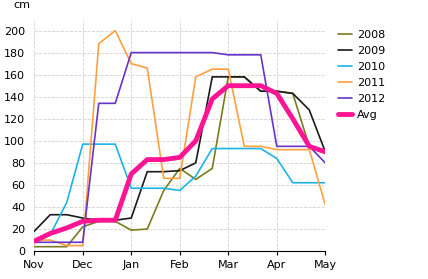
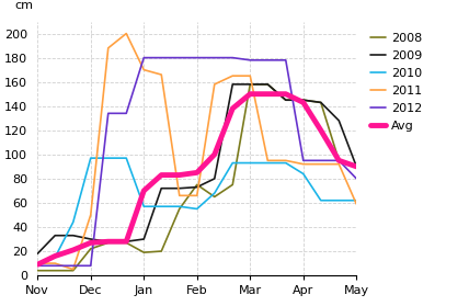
2011/Dec: 5 -> 50
2011/May: 42 -> 59
